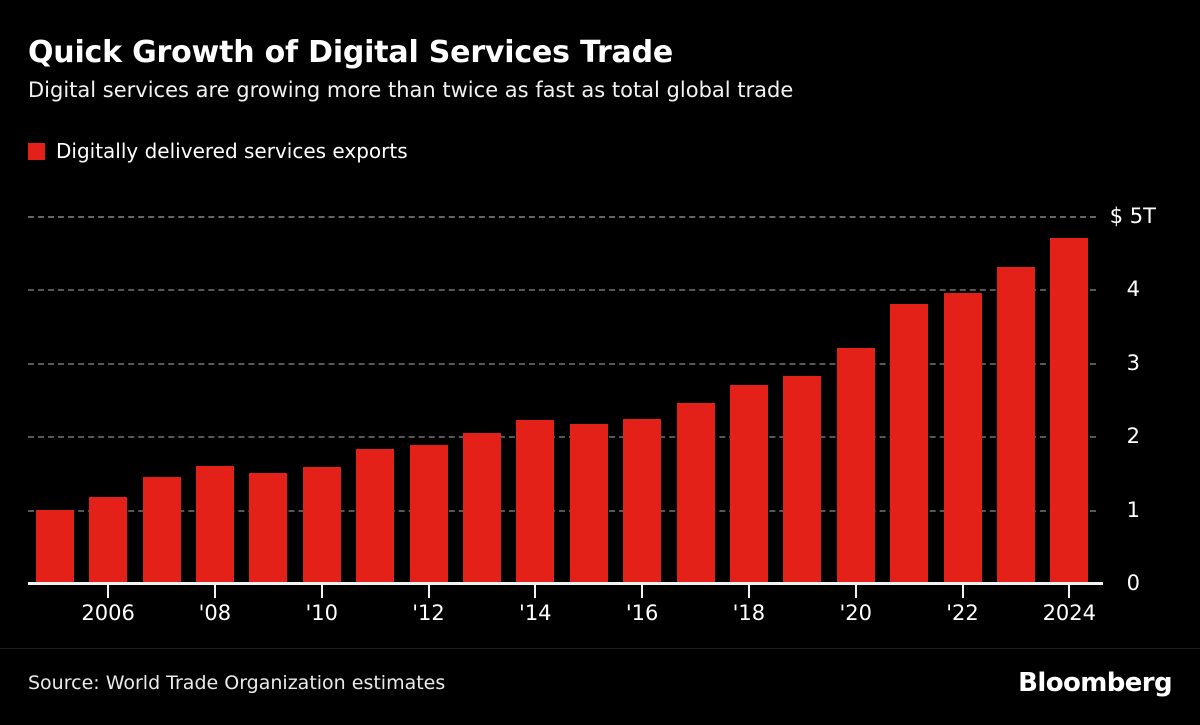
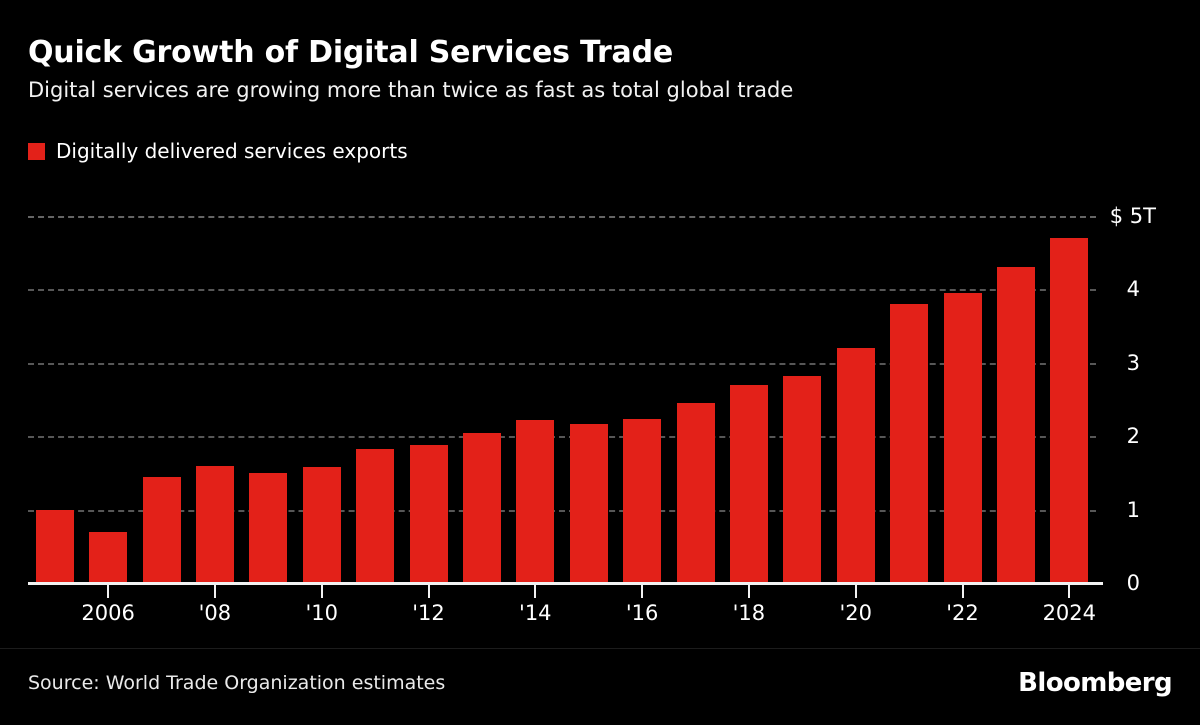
2006: 1.2 -> 0.7
